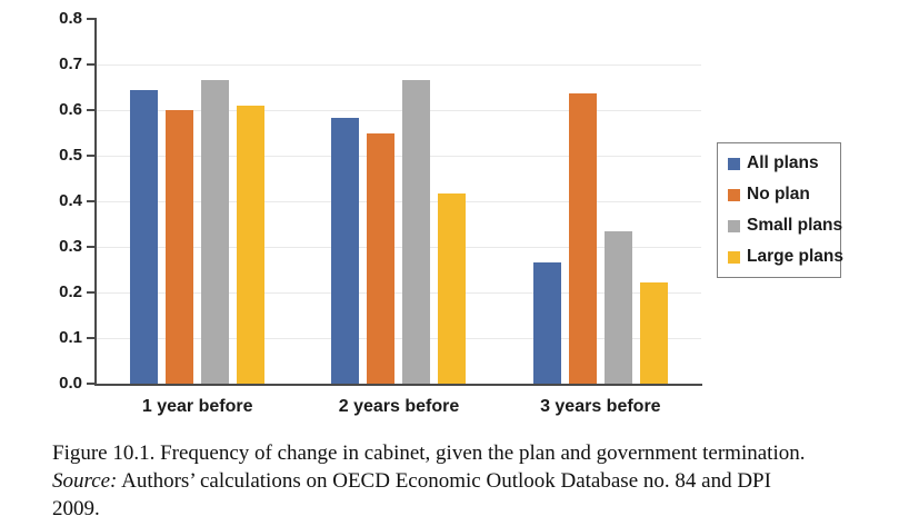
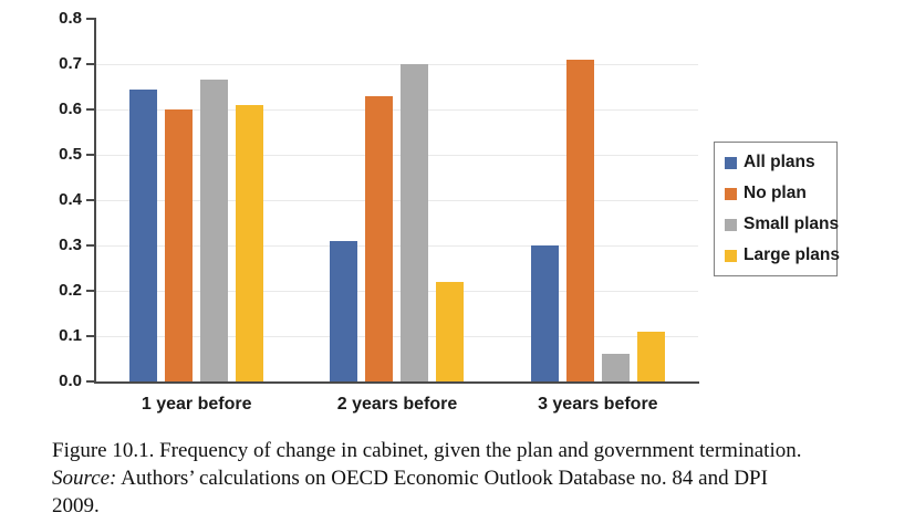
All plans/2 years before: 0.58 -> 0.31
No plan/2 years before: 0.55 -> 0.63
Small plans/2 years before: 0.67 -> 0.70
Large plans/2 years before: 0.42 -> 0.22
All plans/3 years before: 0.27 -> 0.30
No plan/3 years before: 0.64 -> 0.71
Small plans/3 years before: 0.33 -> 0.06
Large plans/3 years before: 0.22 -> 0.11
